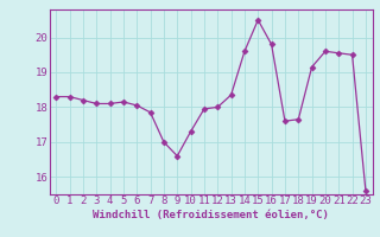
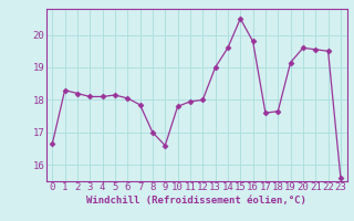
0: 18.30 -> 16.65
10: 17.30 -> 17.80
13: 18.35 -> 19.00
